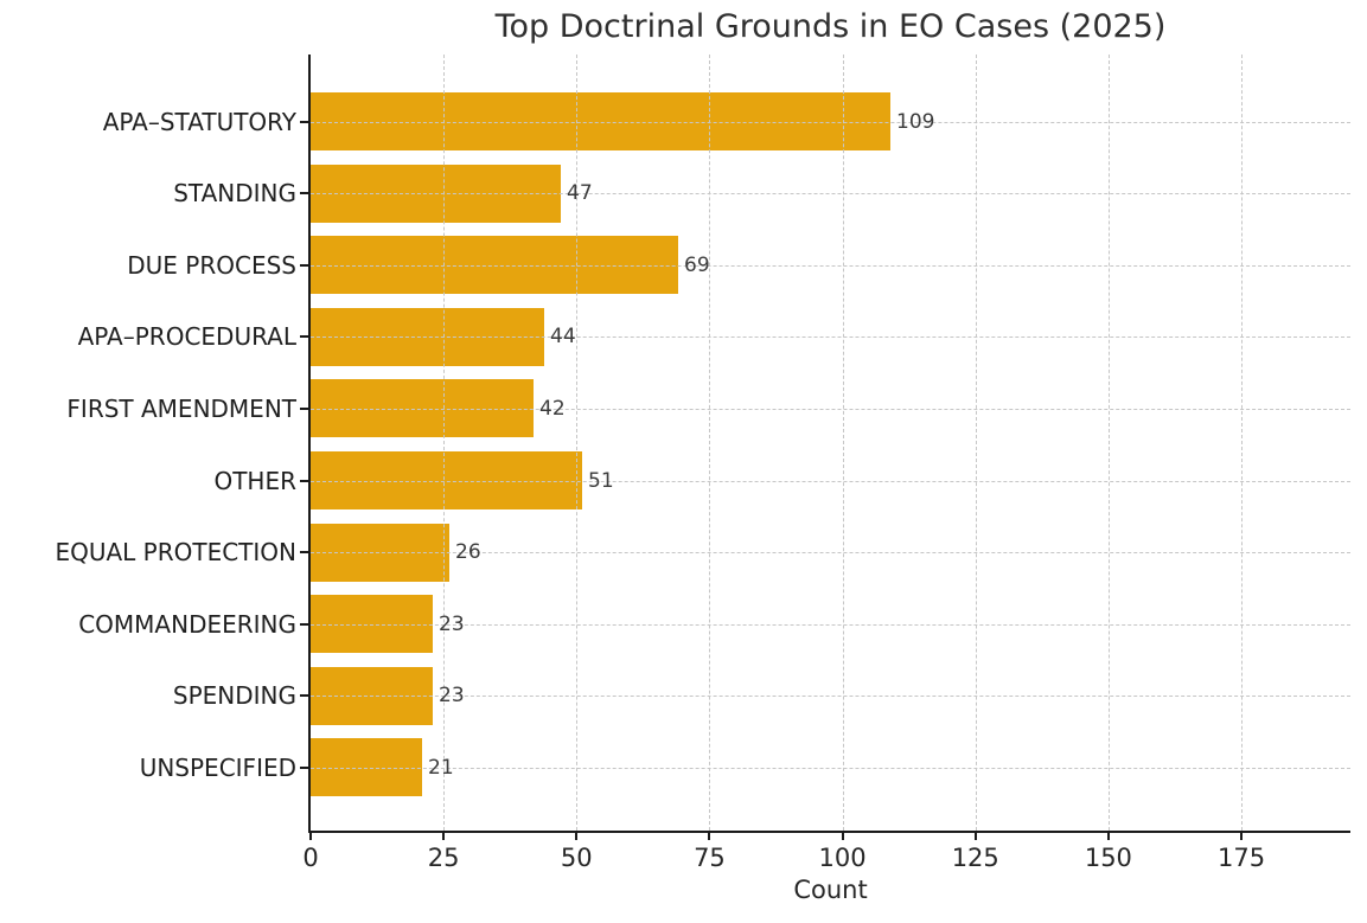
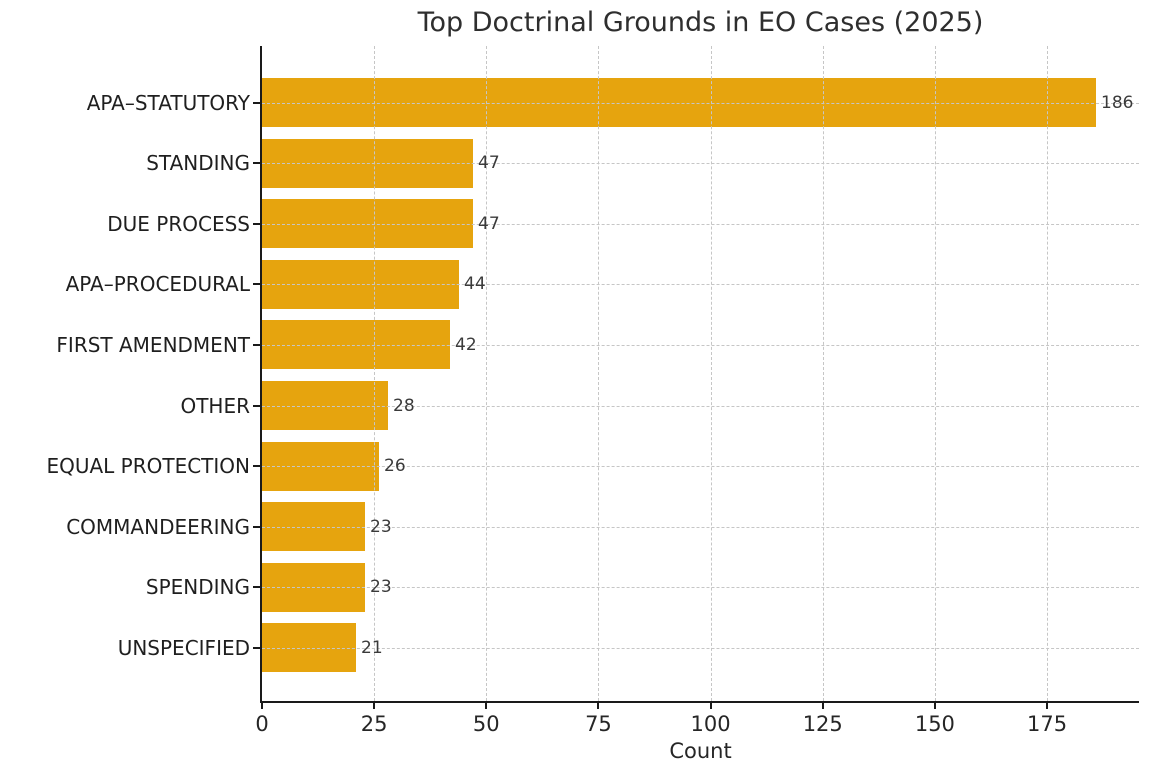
APA–STATUTORY: 109 -> 186
DUE PROCESS: 69 -> 47
OTHER: 51 -> 28
